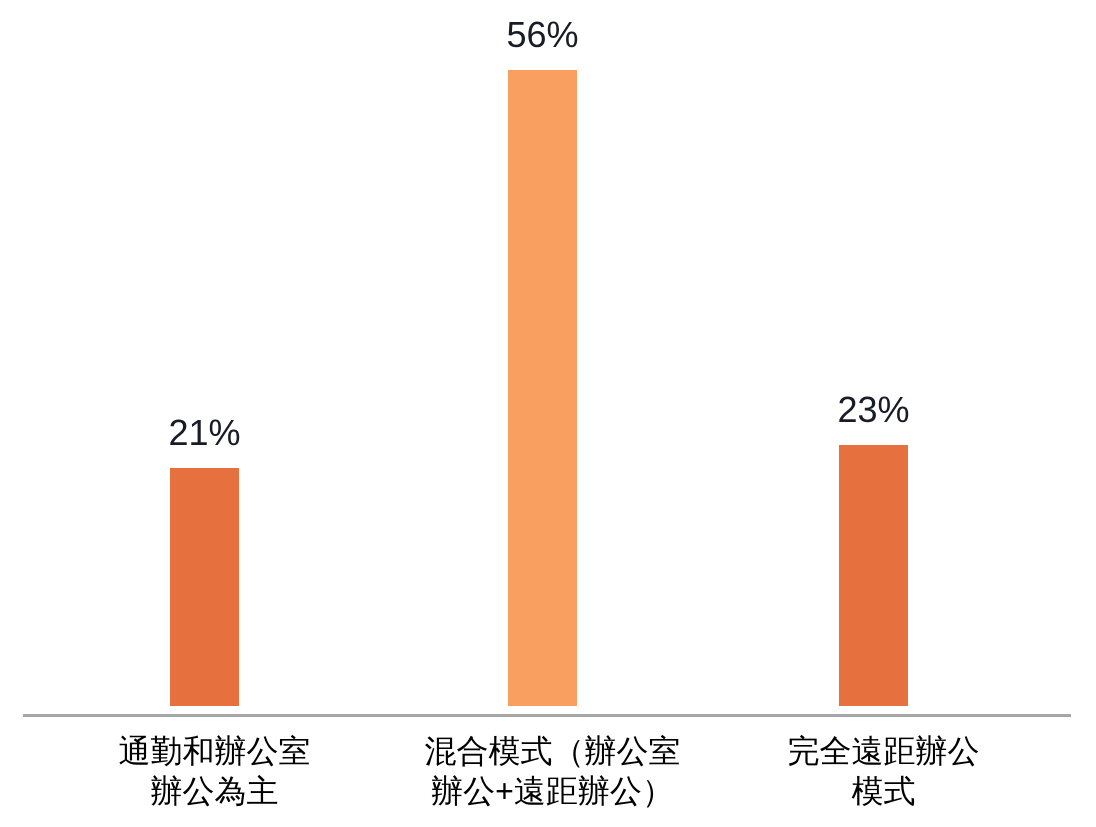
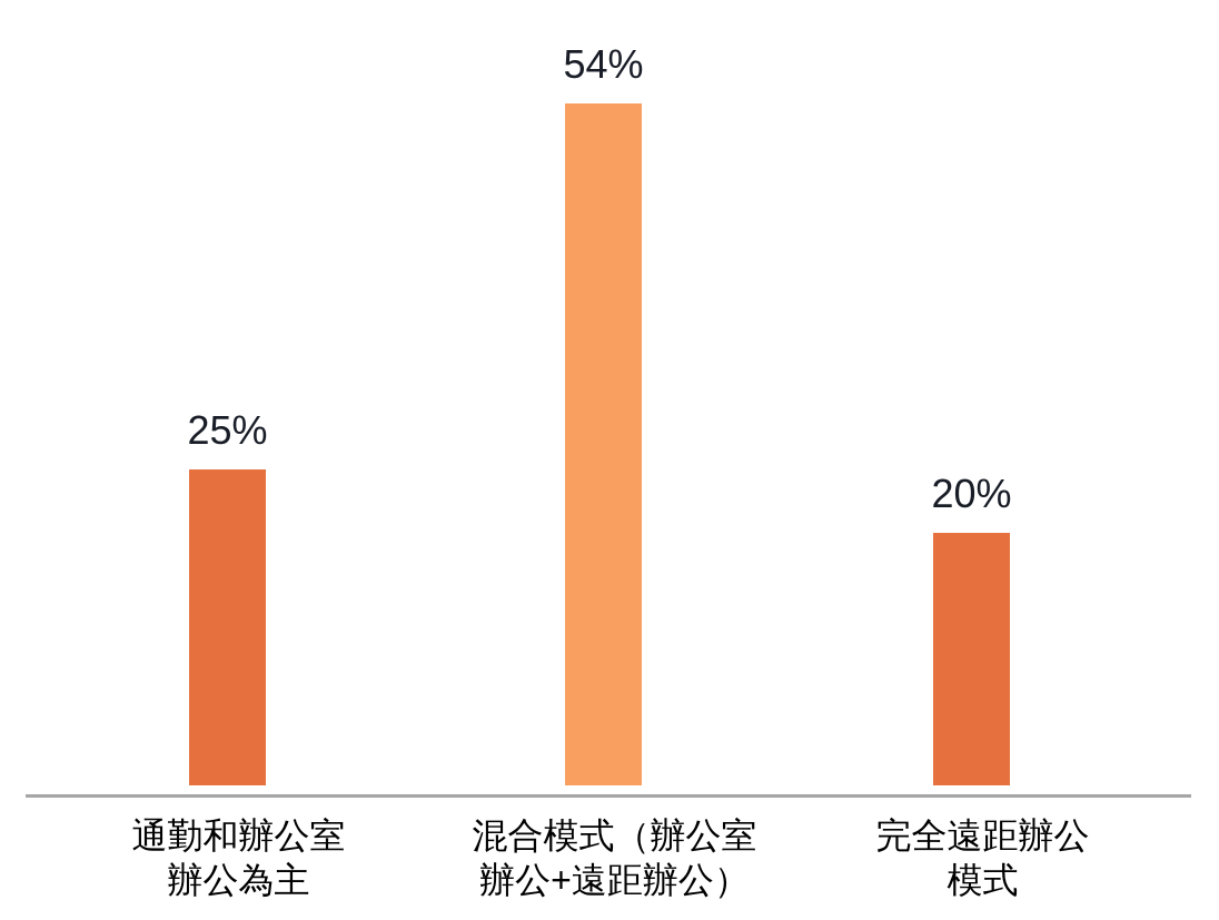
通勤和辦公室辦公為主: 21% -> 25%
混合模式（辦公室辦公+遠距辦公）: 56% -> 54%
完全遠距辦公模式: 23% -> 20%
